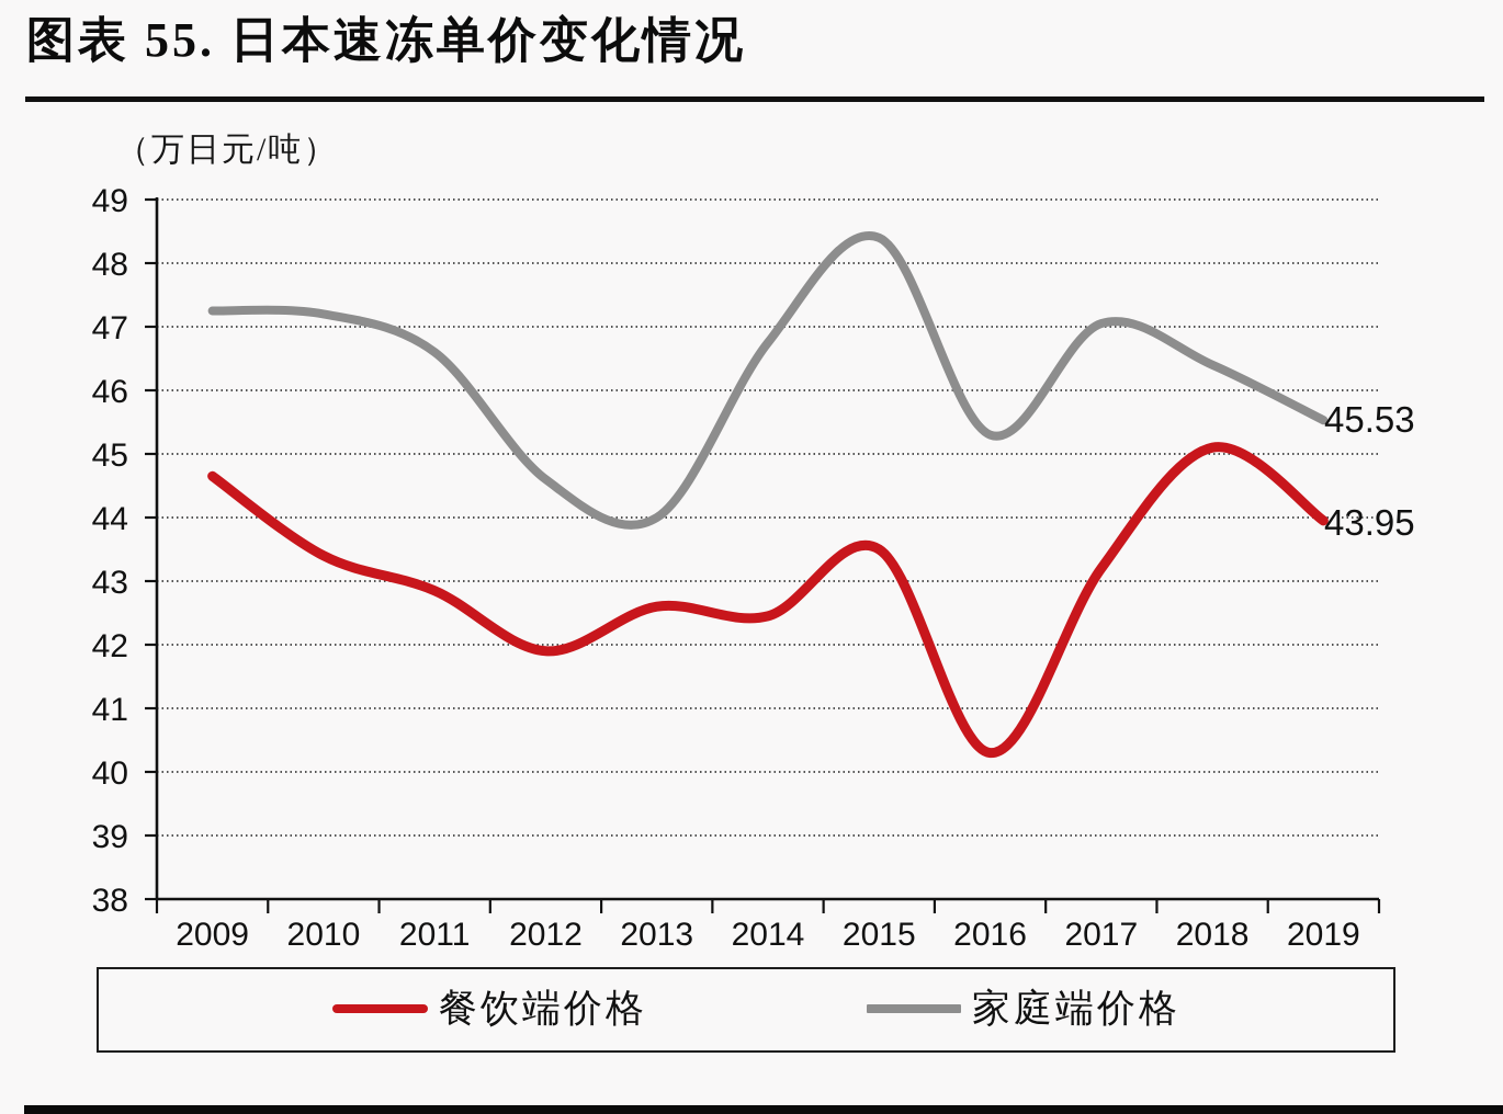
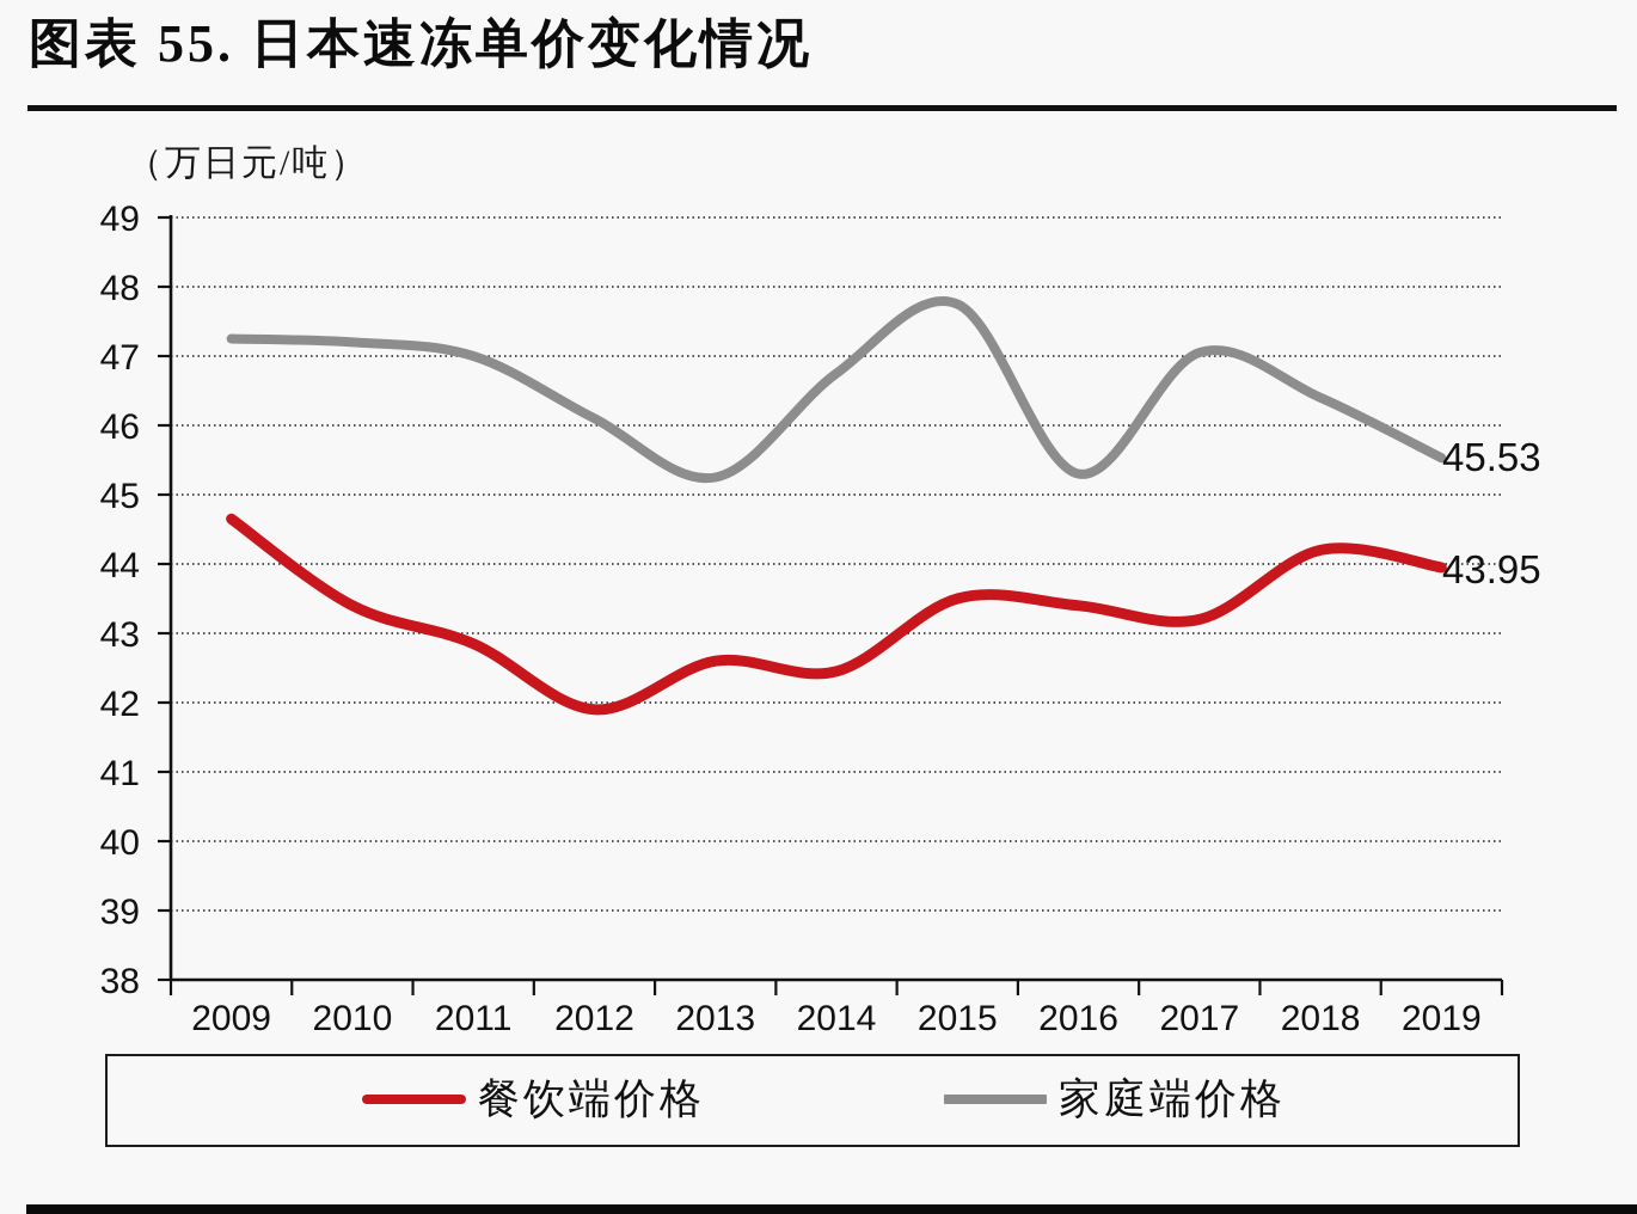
家庭端价格/2011: 46.6 -> 47.0
家庭端价格/2012: 44.6 -> 46.1
家庭端价格/2013: 44.0 -> 45.2
家庭端价格/2015: 48.4 -> 47.8
餐饮端价格/2016: 40.3 -> 43.4
餐饮端价格/2018: 45.1 -> 44.2
